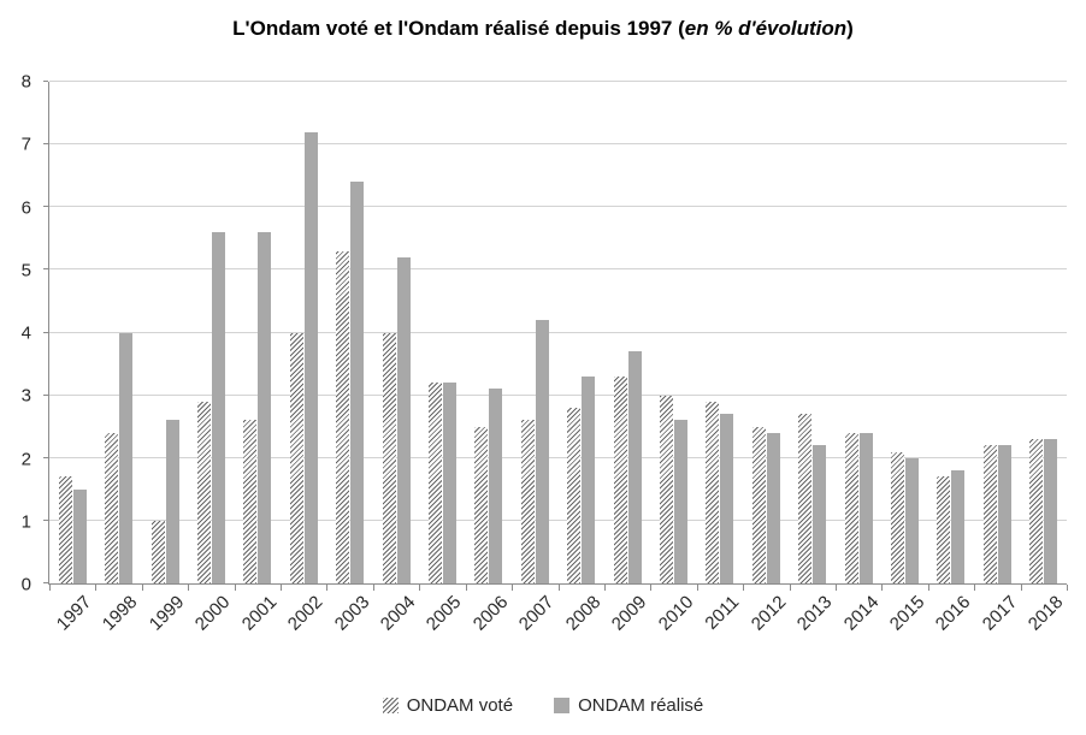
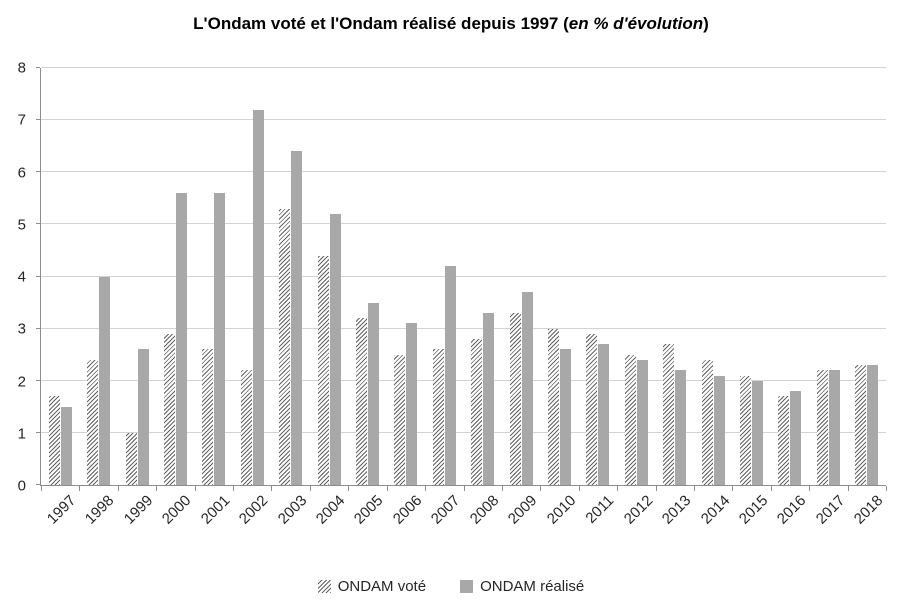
ONDAM voté/2002: 4.0 -> 2.2
ONDAM voté/2004: 4.0 -> 4.4
ONDAM réalisé/2005: 3.2 -> 3.5
ONDAM réalisé/2014: 2.4 -> 2.1
